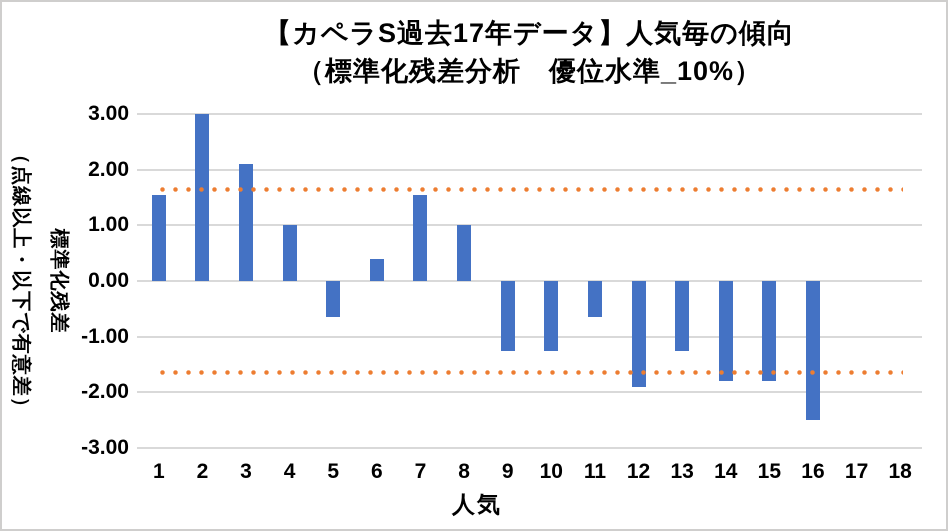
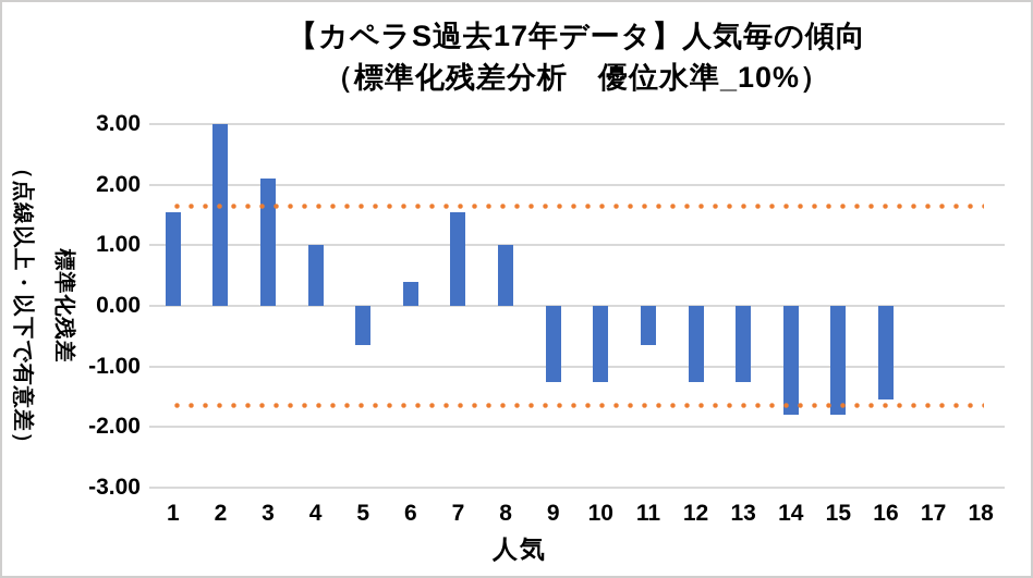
12: -1.9 -> -1.2
16: -2.5 -> -1.6
